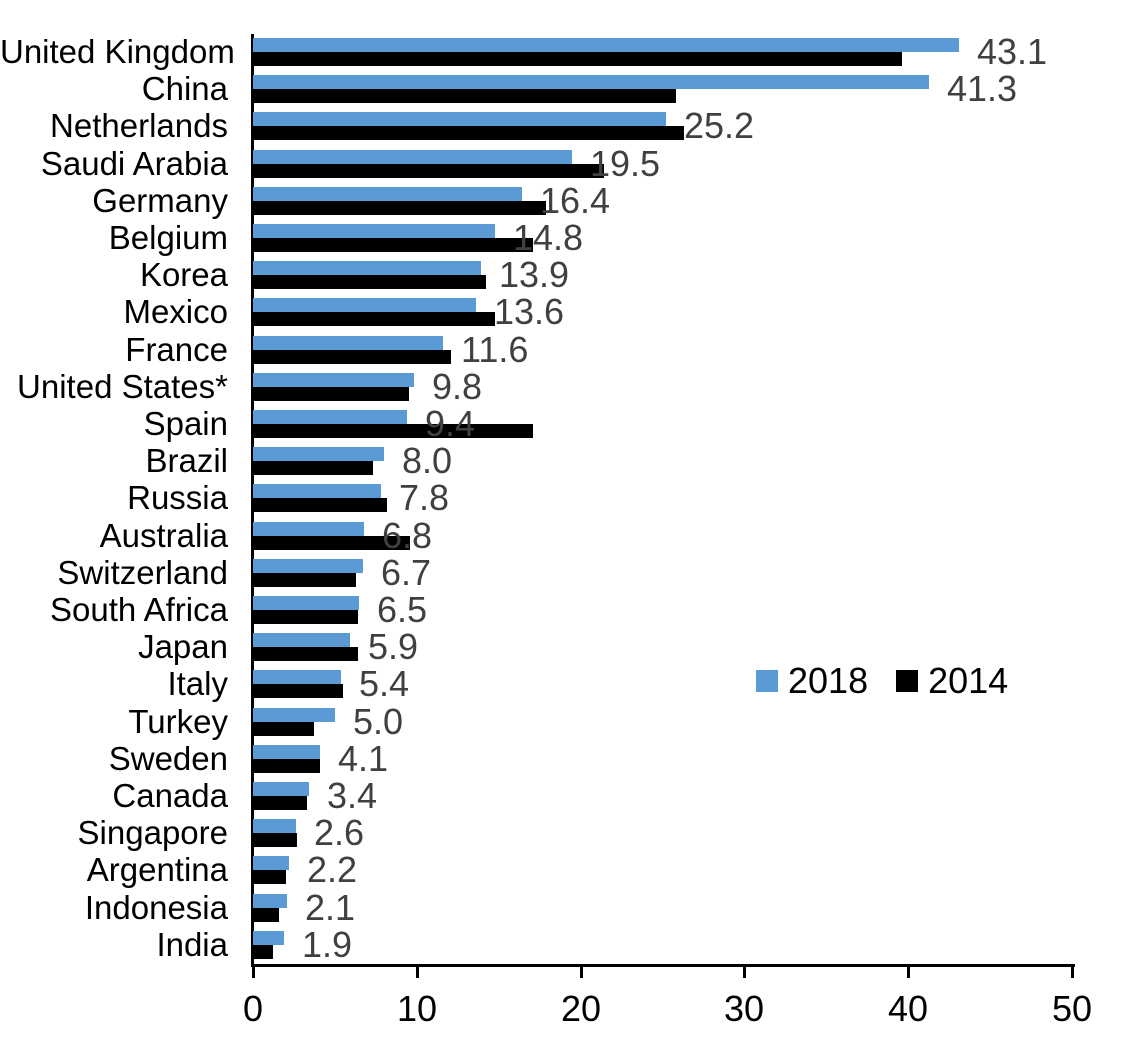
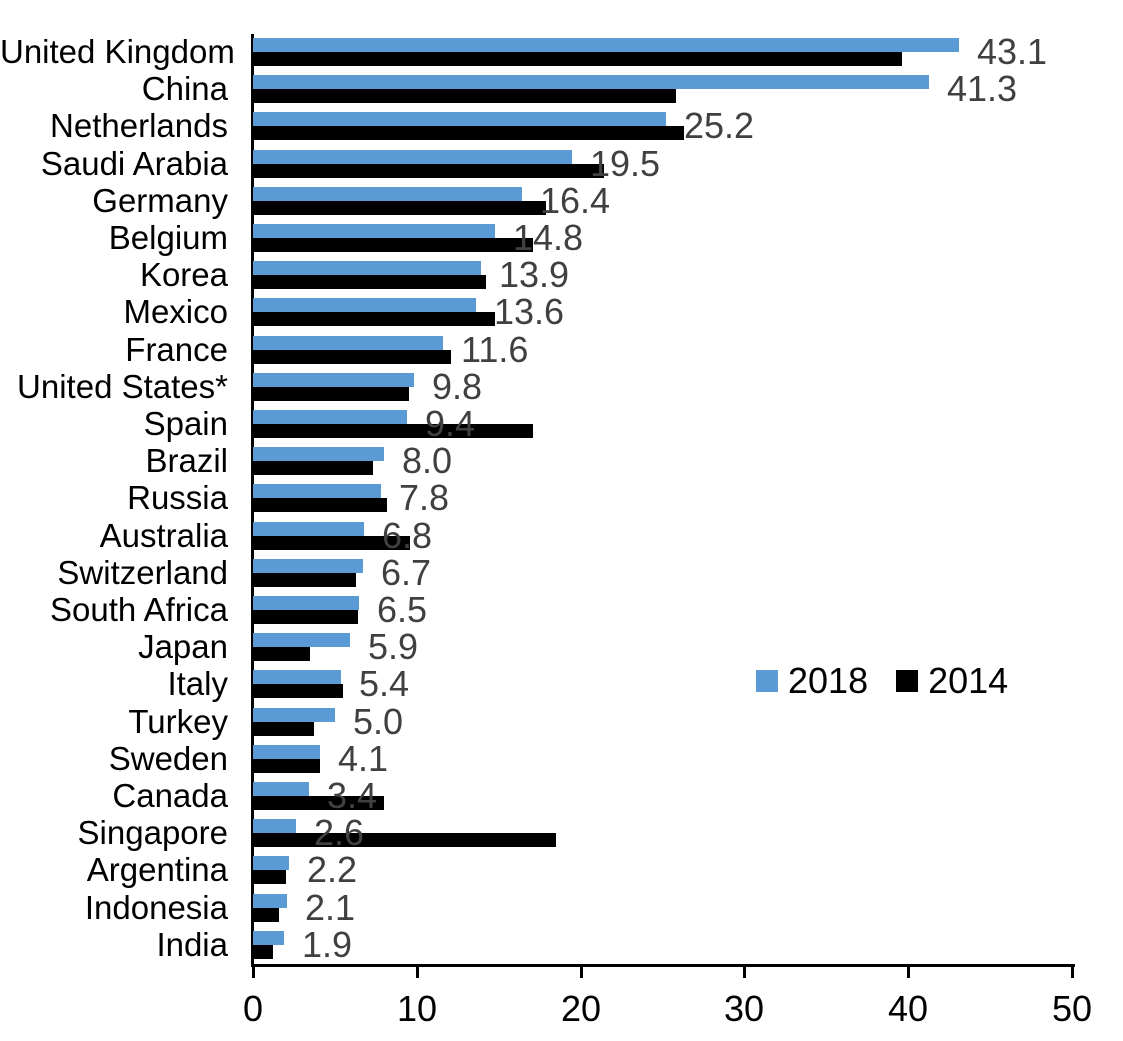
2014/Japan: 6.4 -> 3.5
2014/Canada: 3.3 -> 8.0
2014/Singapore: 2.7 -> 18.5
